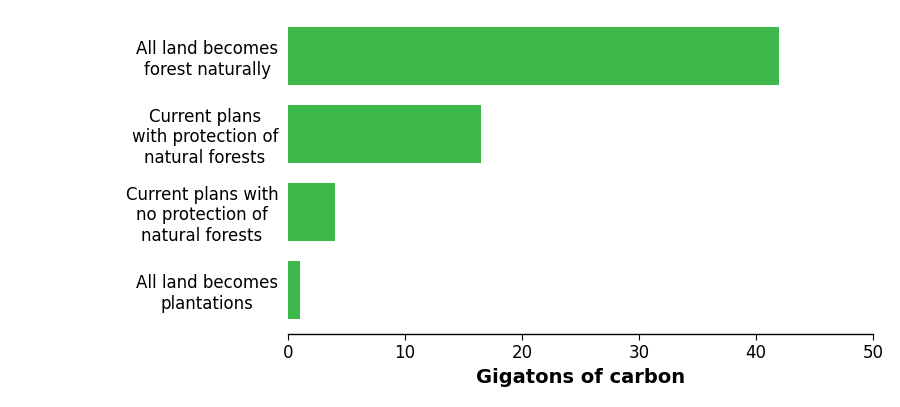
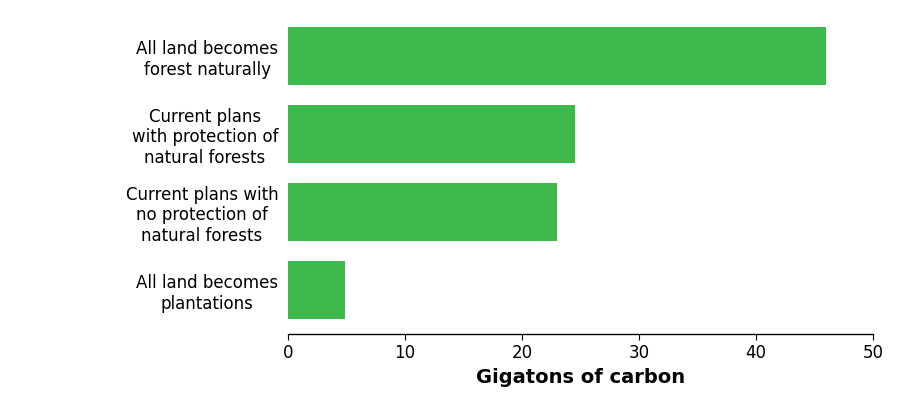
All land becomes forest naturally: 42.0 -> 46.0
Current plans with protection of natural forests: 16.5 -> 24.5
Current plans with no protection of natural forests: 4.0 -> 23.0
All land becomes plantations: 1.0 -> 4.9
